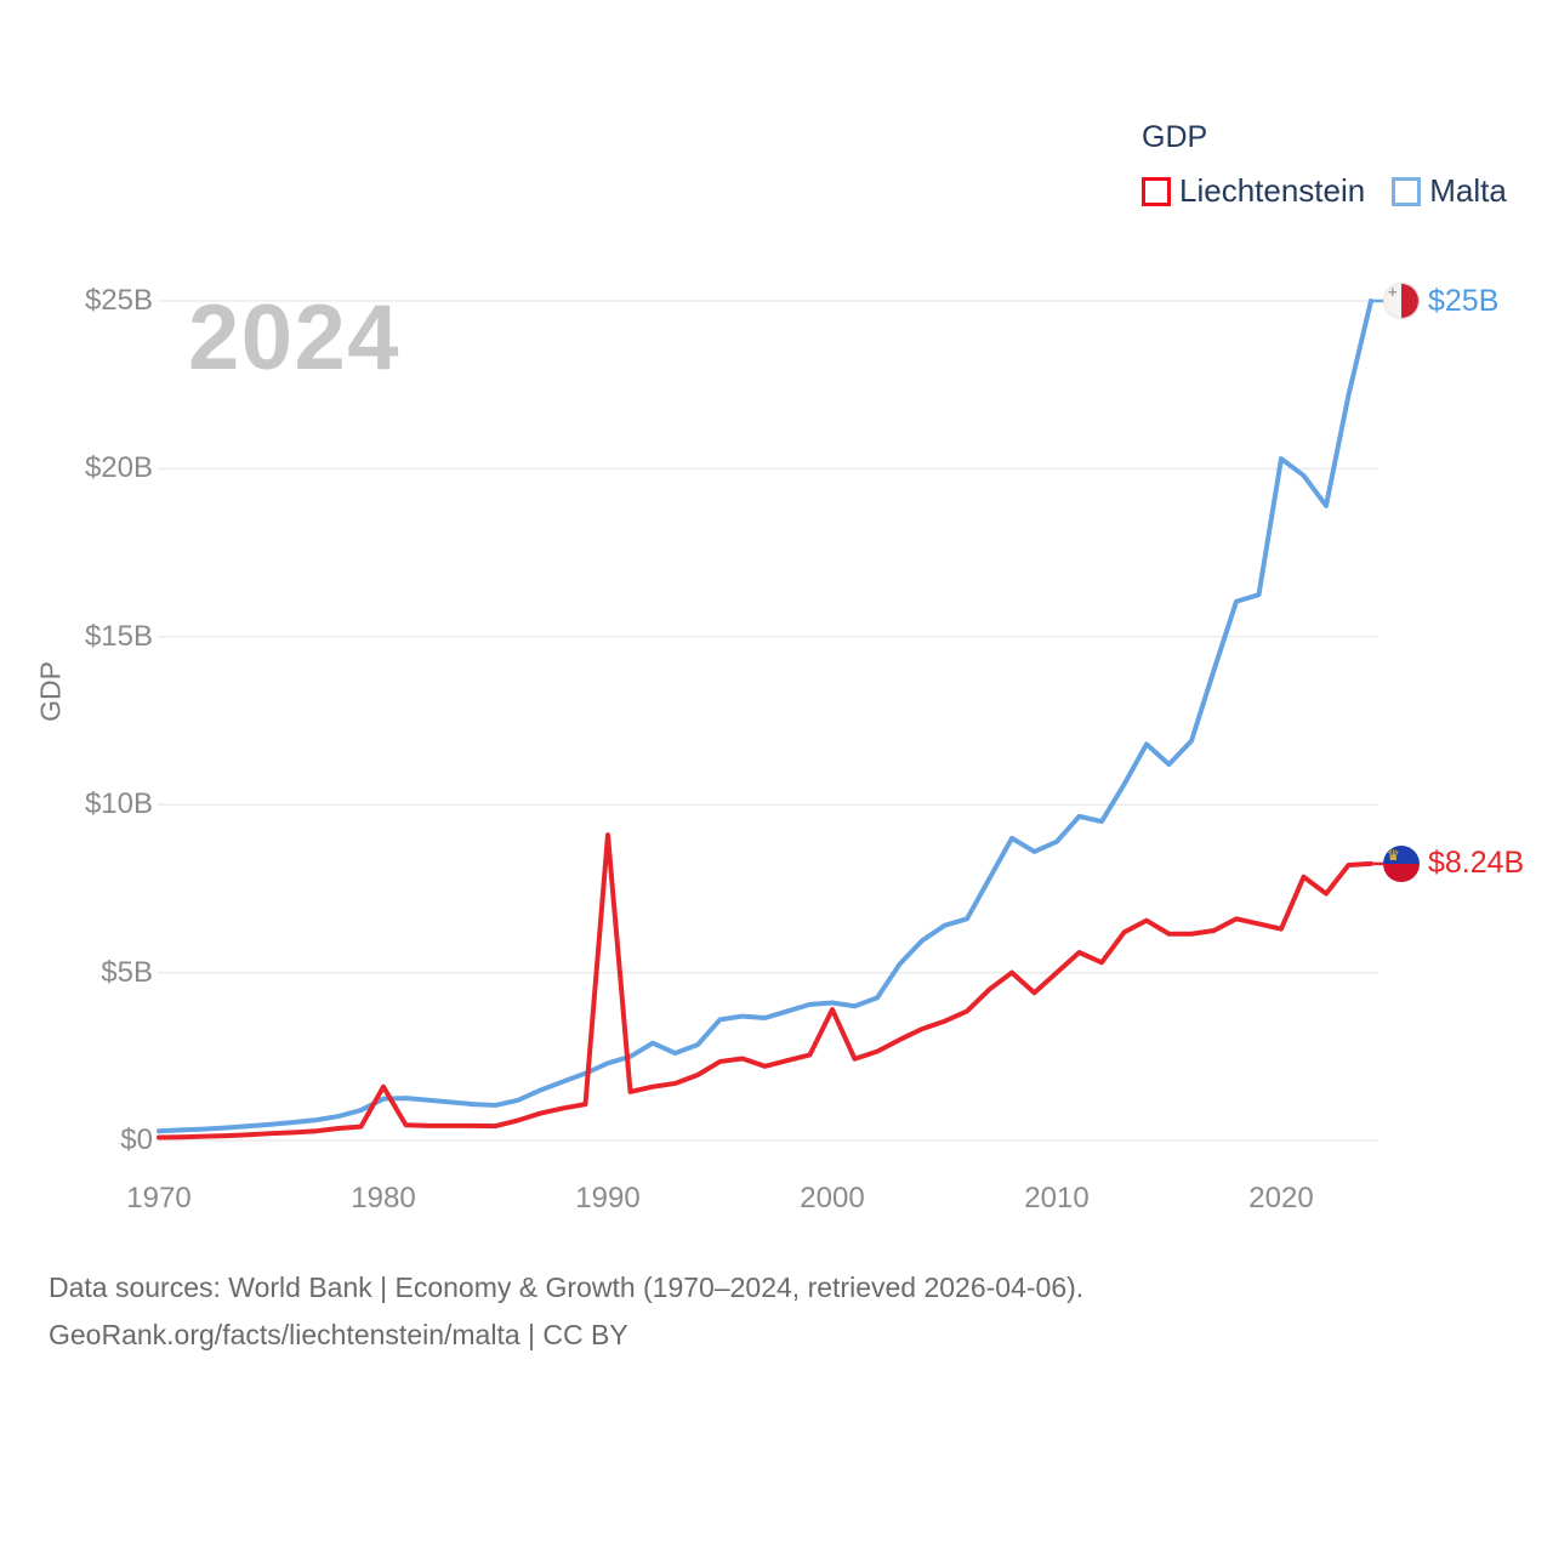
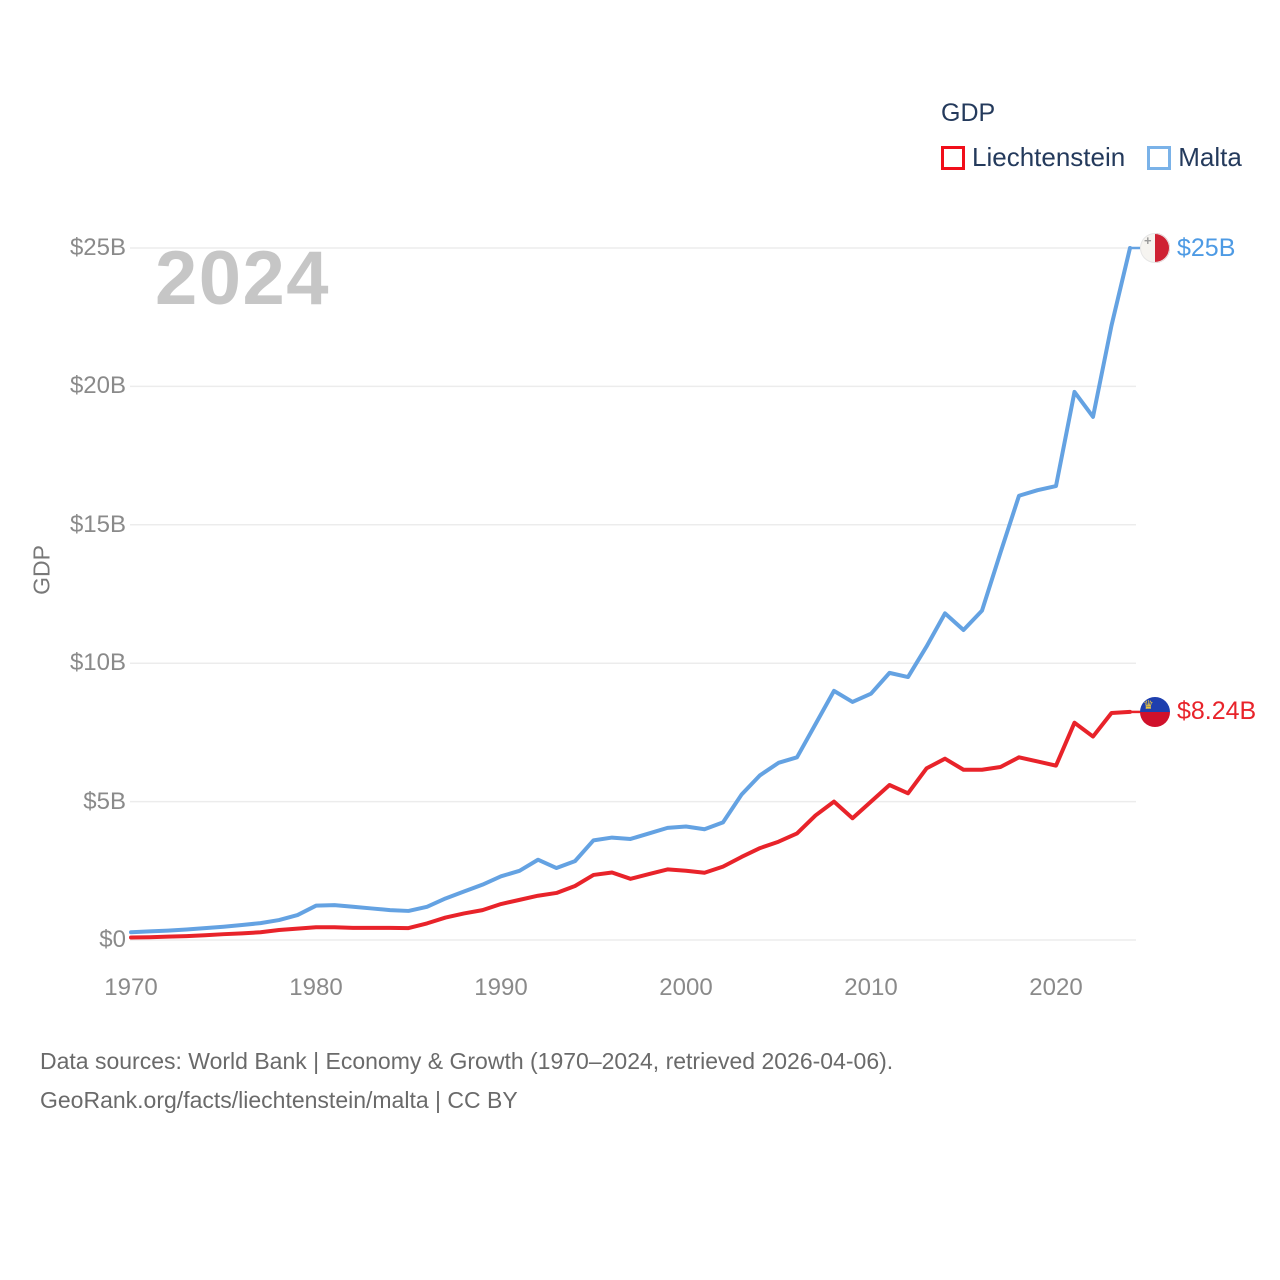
Liechtenstein/1980: $1.6B -> $0.5B
Liechtenstein/1990: $9.1B -> $1.3B
Liechtenstein/2000: $3.9B -> $2.5B
Malta/2020: $20.3B -> $16.4B
